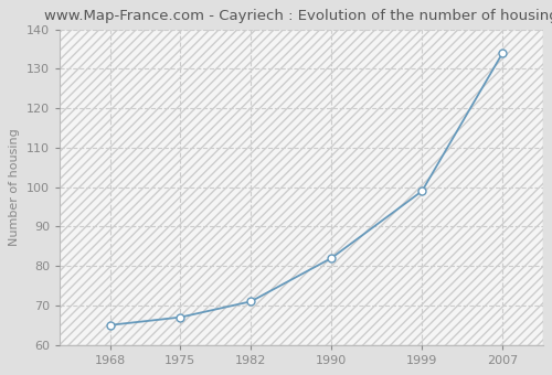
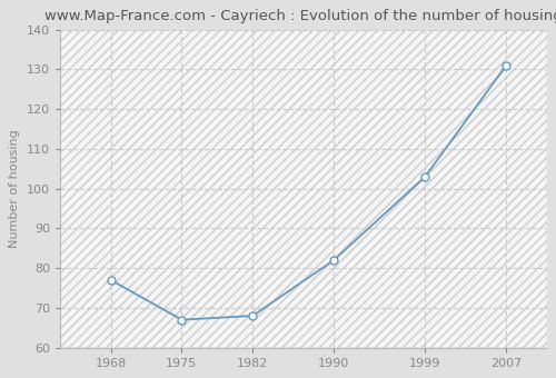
1968: 65 -> 77
1982: 71 -> 68
1999: 99 -> 103
2007: 134 -> 131
